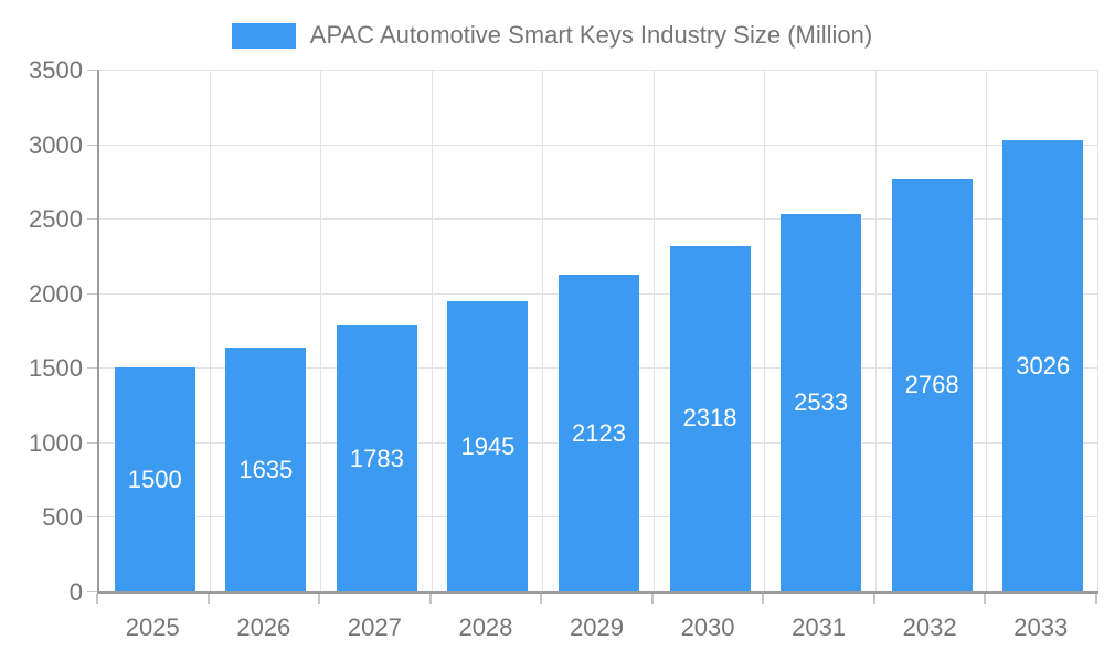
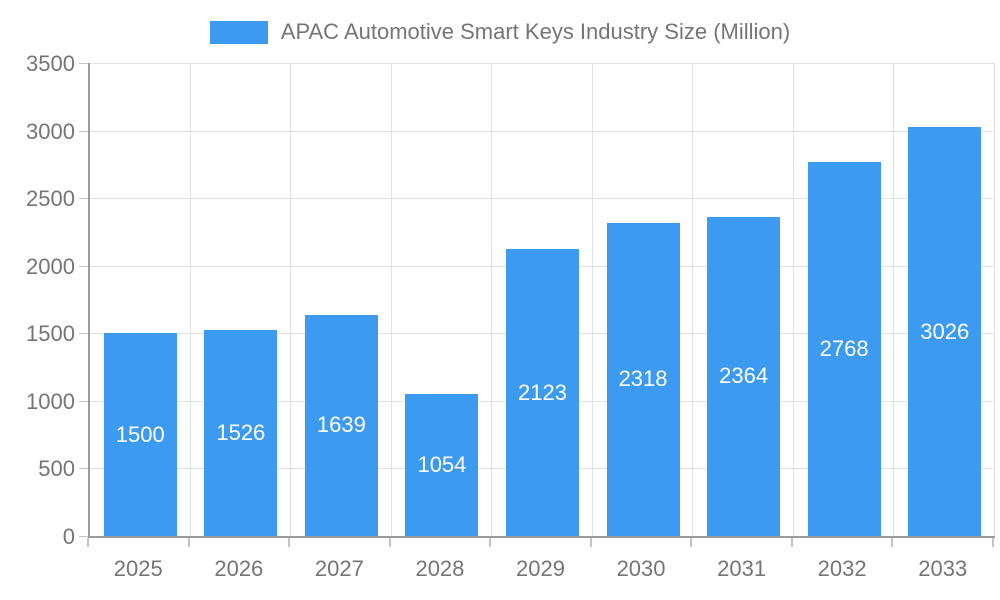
2026: 1635 -> 1526
2027: 1783 -> 1639
2028: 1945 -> 1054
2031: 2533 -> 2364
